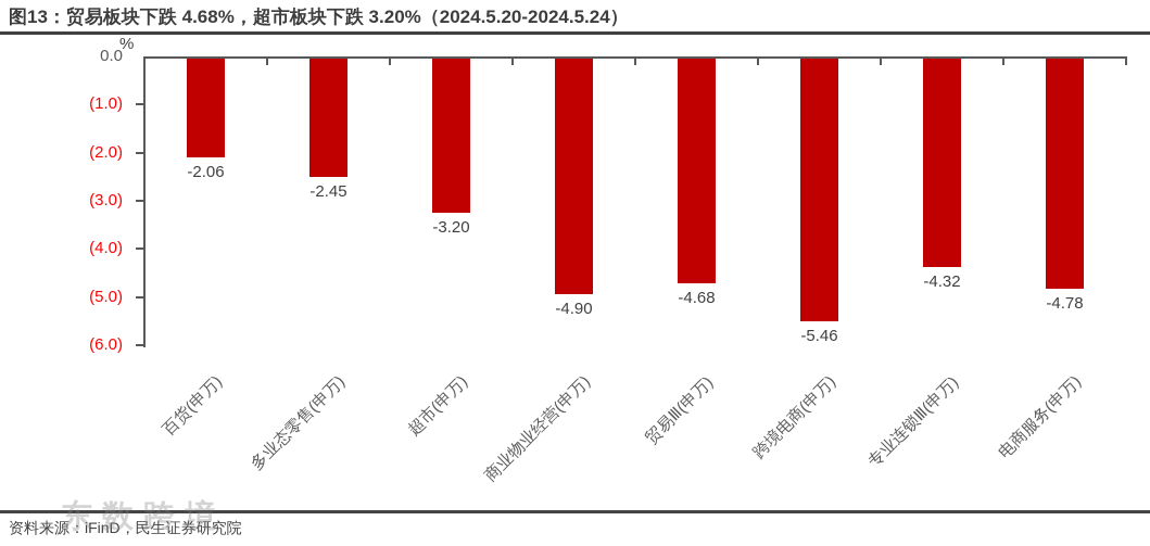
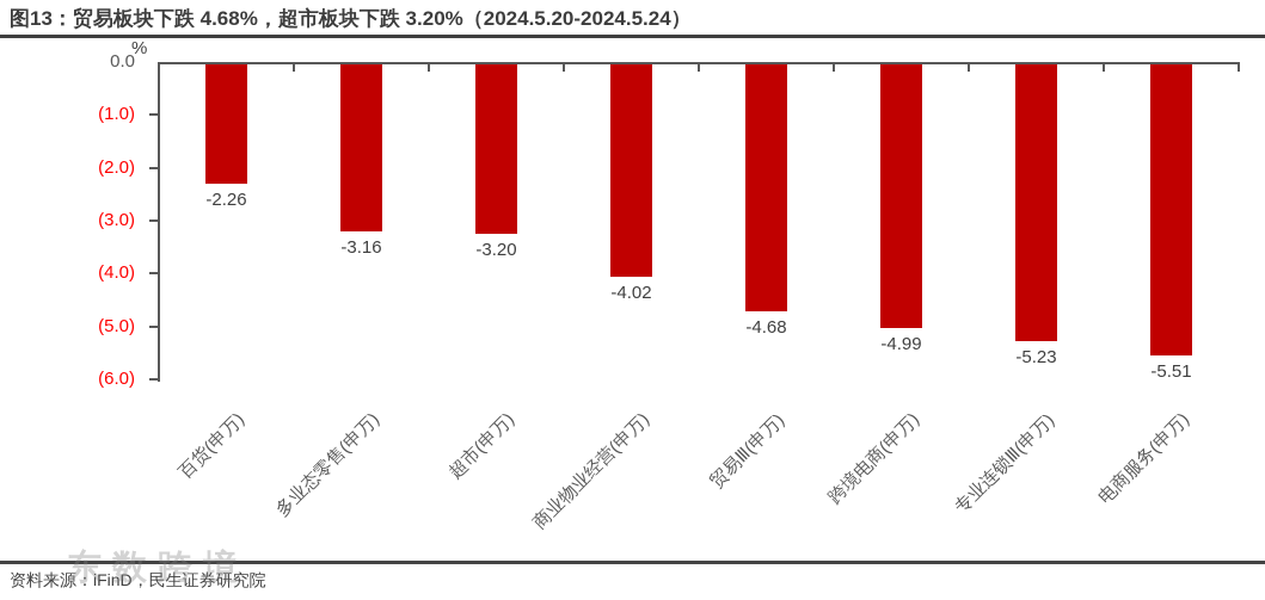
百货(申万): -2.06 -> -2.26
多业态零售(申万): -2.45 -> -3.16
商业物业经营(申万): -4.90 -> -4.02
跨境电商(申万): -5.46 -> -4.99
专业连锁Ⅲ(申万): -4.32 -> -5.23
电商服务(申万): -4.78 -> -5.51
